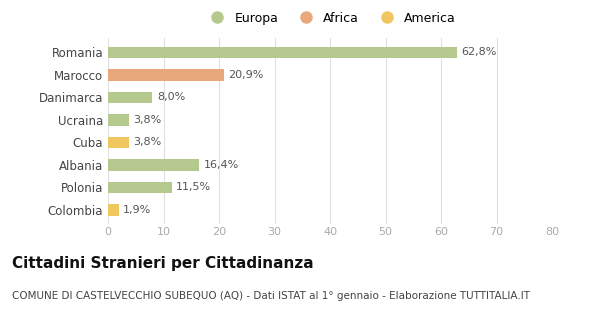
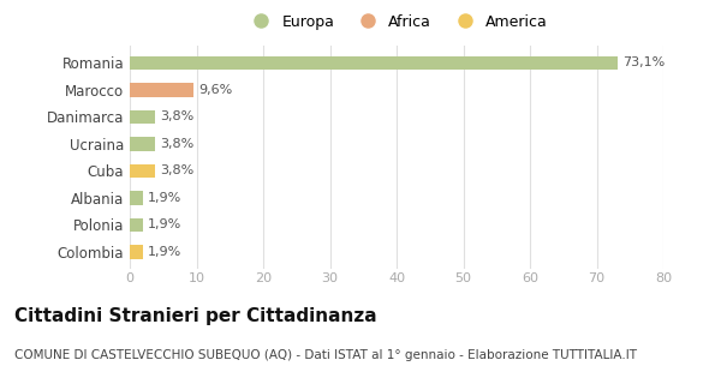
Romania: 62,8% -> 73,1%
Marocco: 20,9% -> 9,6%
Danimarca: 8,0% -> 3,8%
Albania: 16,4% -> 1,9%
Polonia: 11,5% -> 1,9%
